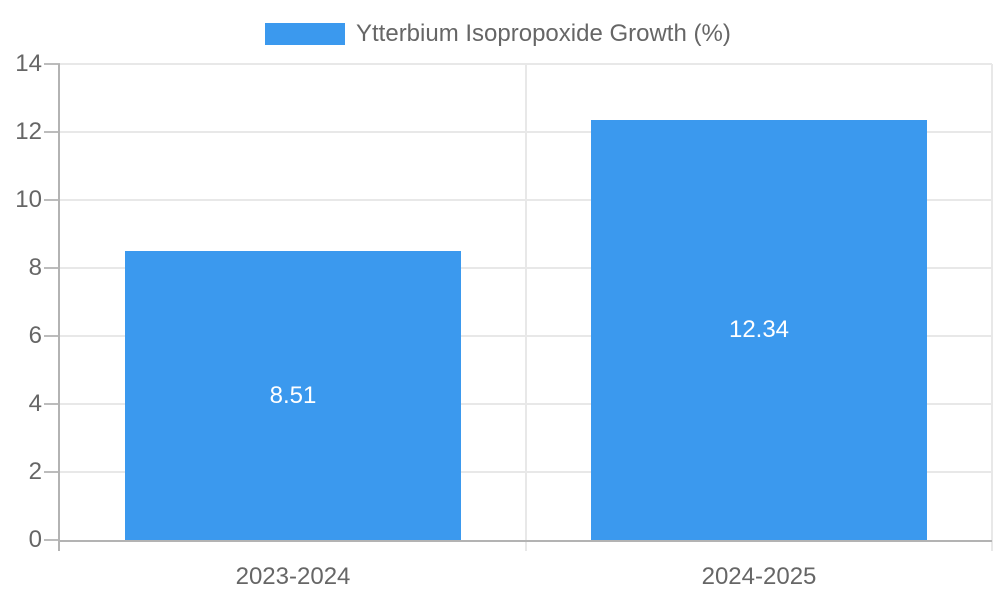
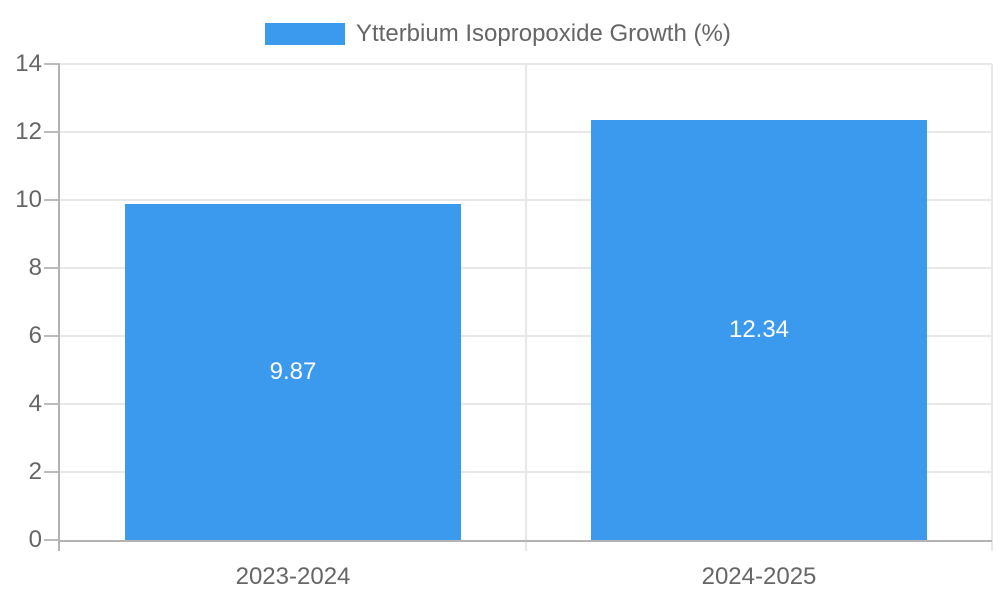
2023-2024: 8.51 -> 9.87
